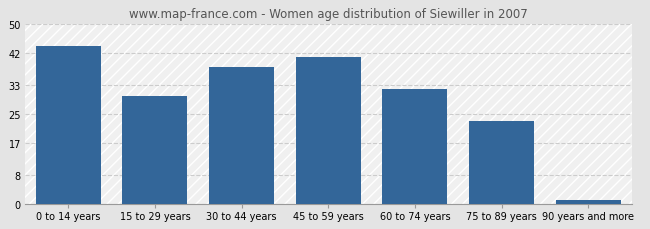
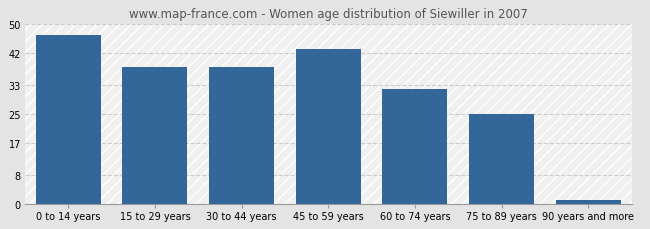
0 to 14 years: 44 -> 47
15 to 29 years: 30 -> 38
45 to 59 years: 41 -> 43
75 to 89 years: 23 -> 25
